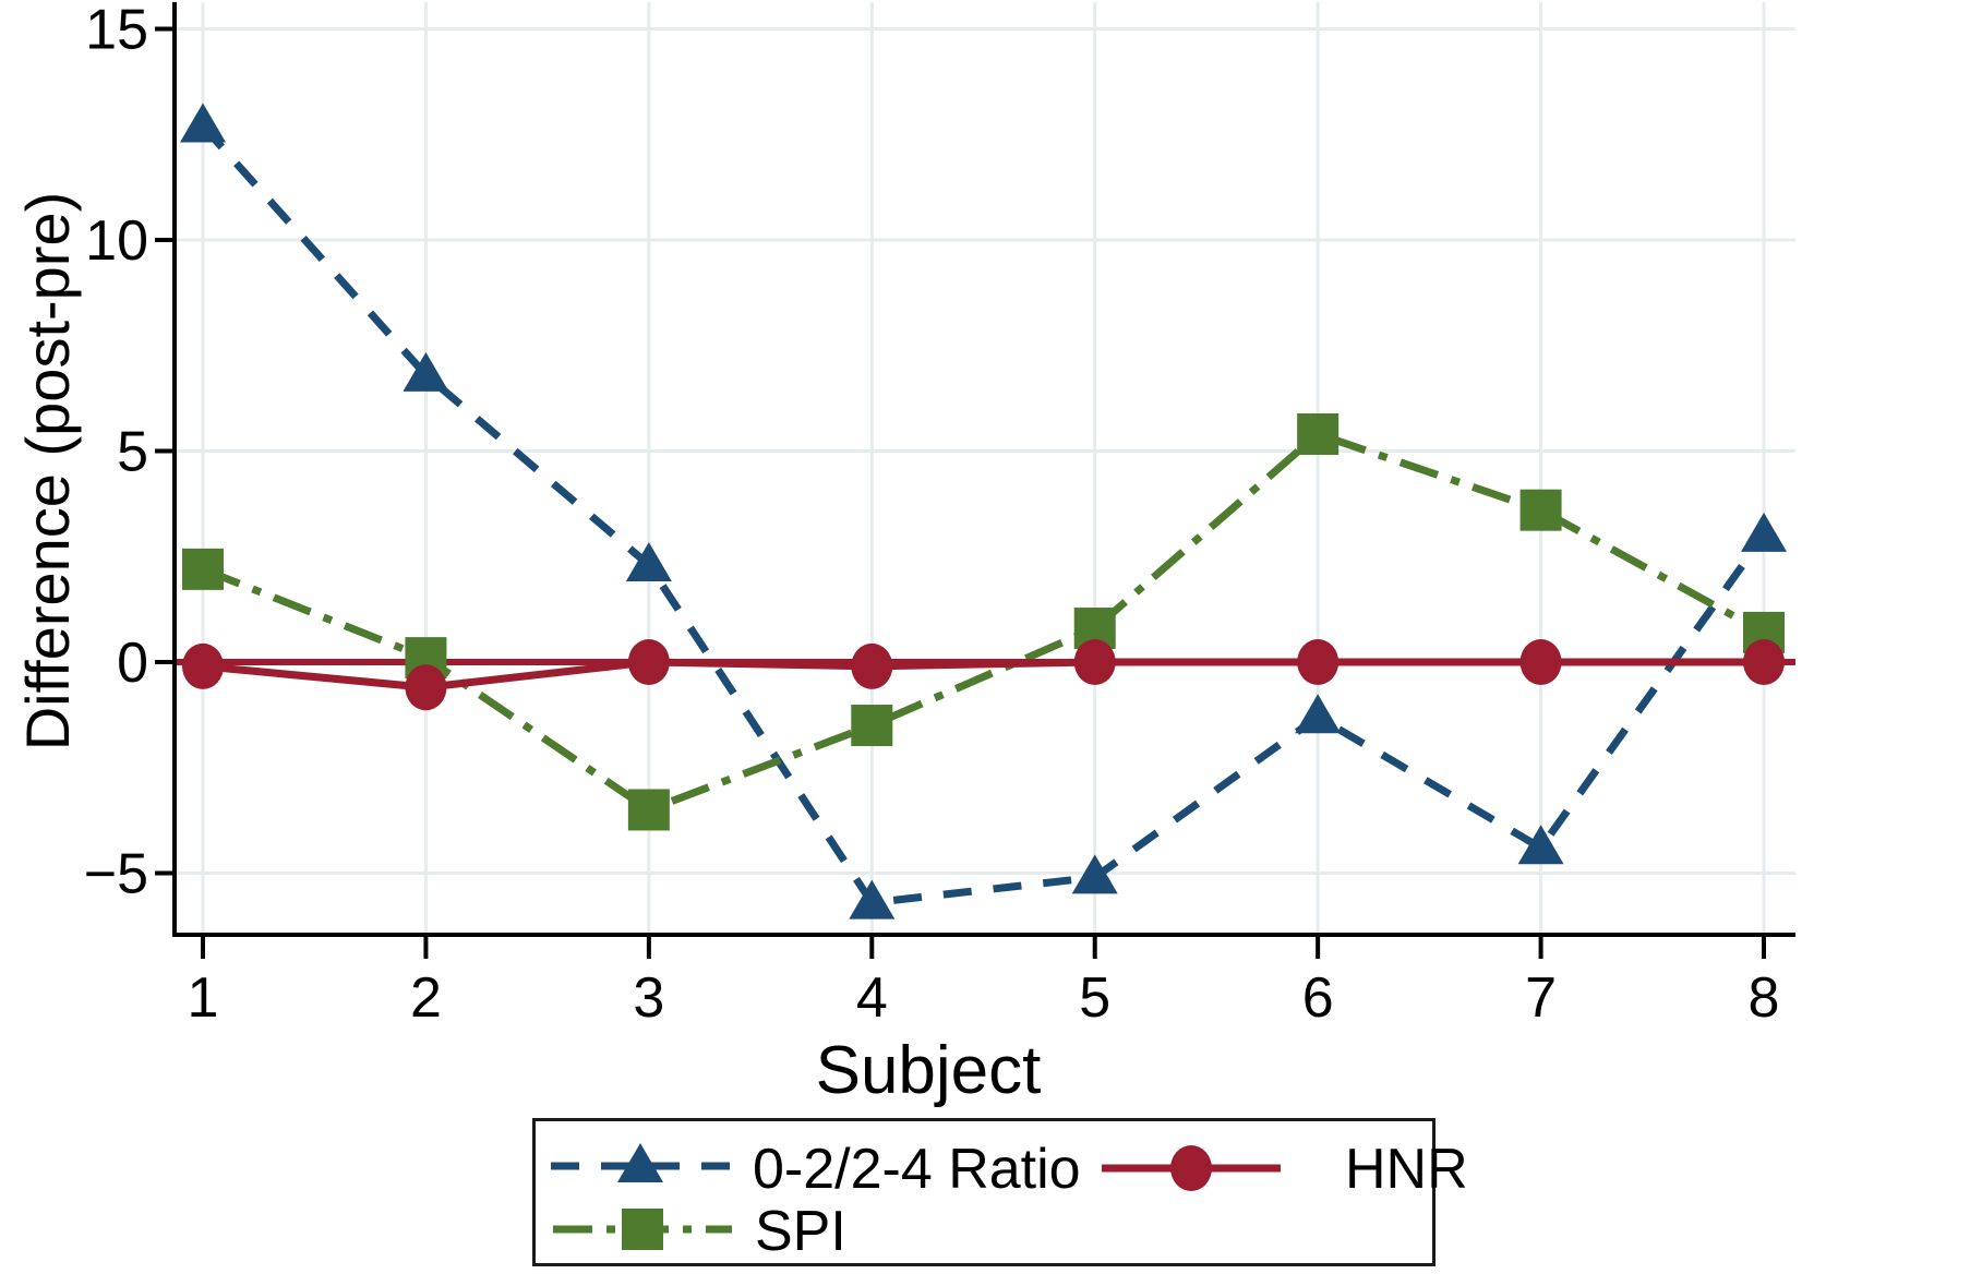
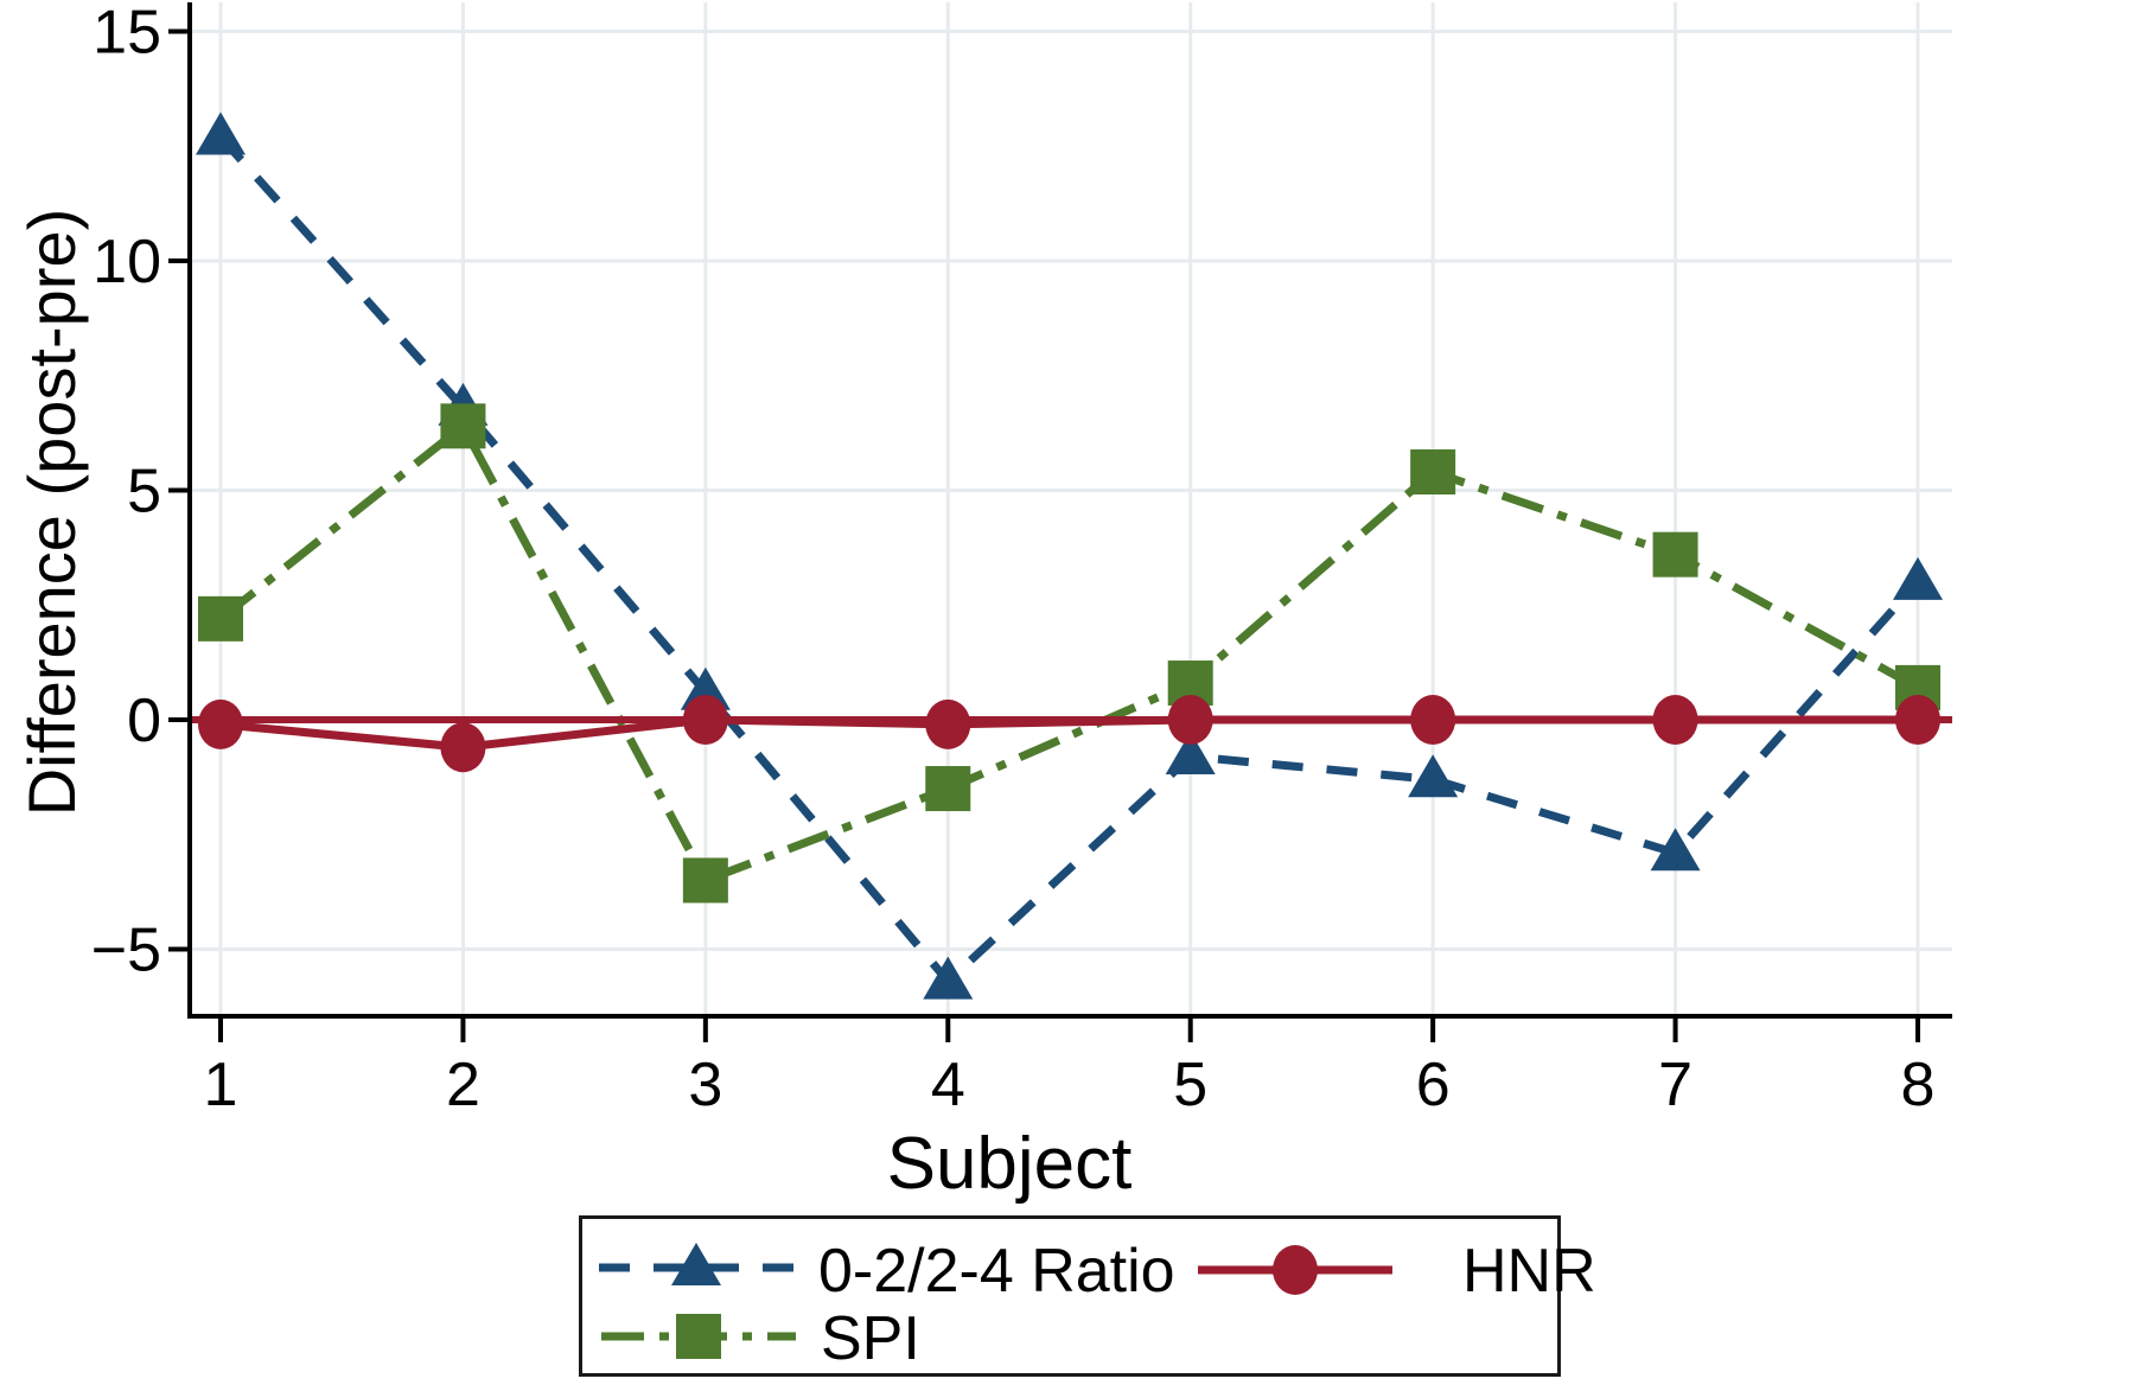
SPI/2: 0.1 -> 6.4
0-2/2-4 Ratio/3: 2.3 -> 0.6
0-2/2-4 Ratio/5: -5.1 -> -0.8
0-2/2-4 Ratio/7: -4.4 -> -2.9
